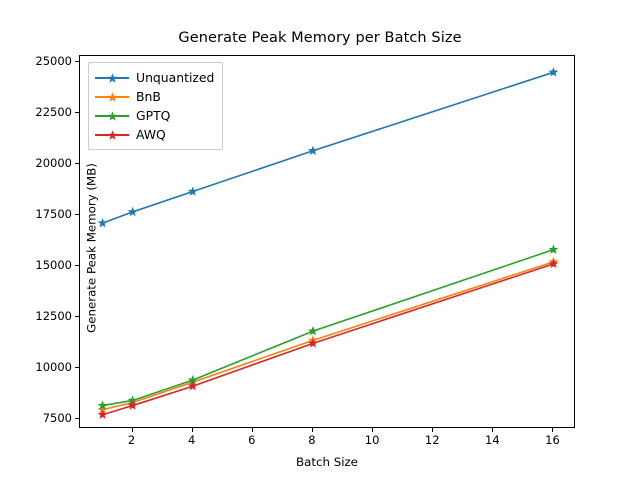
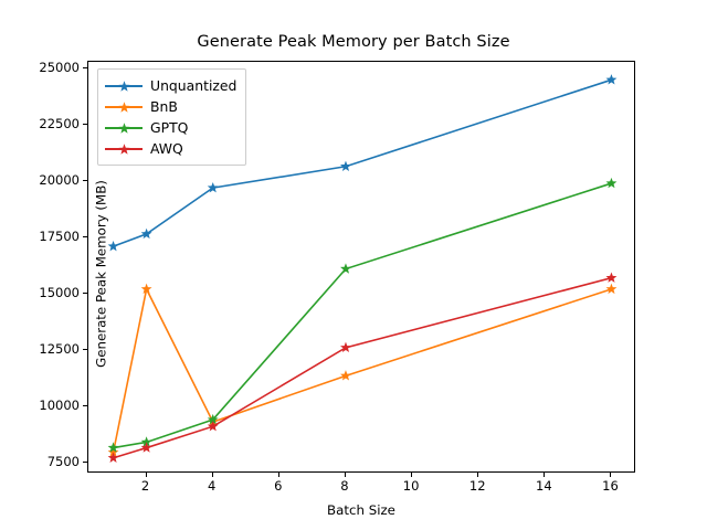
BnB/2: 8300 -> 15200
Unquantized/4: 18600 -> 19700
GPTQ/8: 11800 -> 16100
AWQ/8: 11200 -> 12600
GPTQ/16: 15800 -> 19900
AWQ/16: 15100 -> 15700
